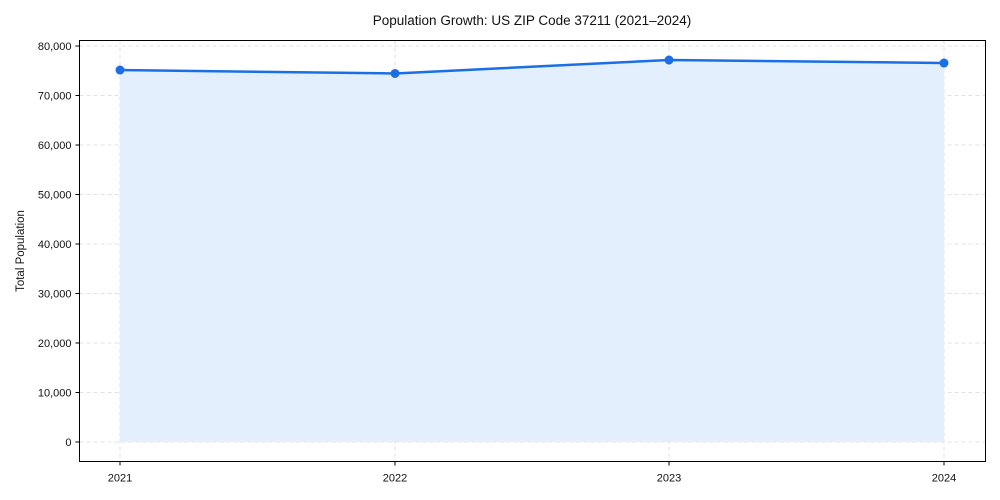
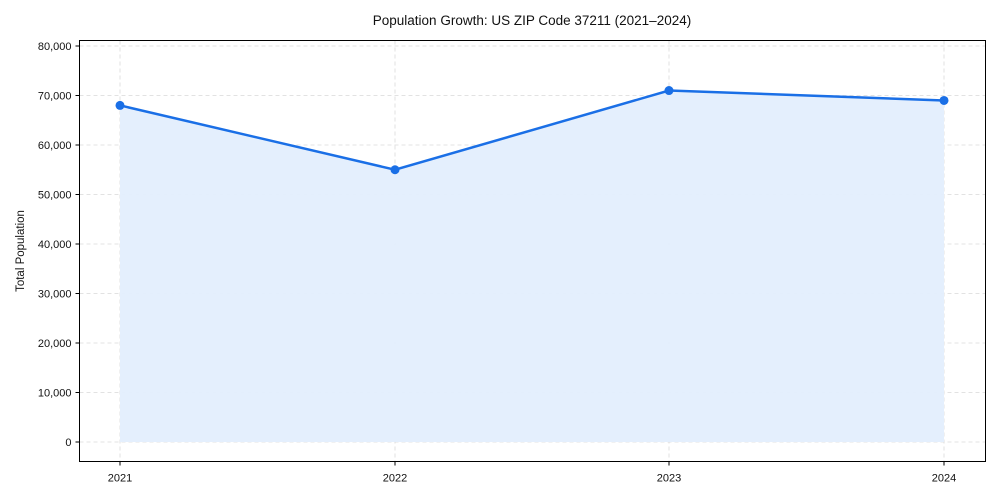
2021: 75000 -> 68000
2022: 74000 -> 55000
2023: 77000 -> 71000
2024: 77000 -> 69000
